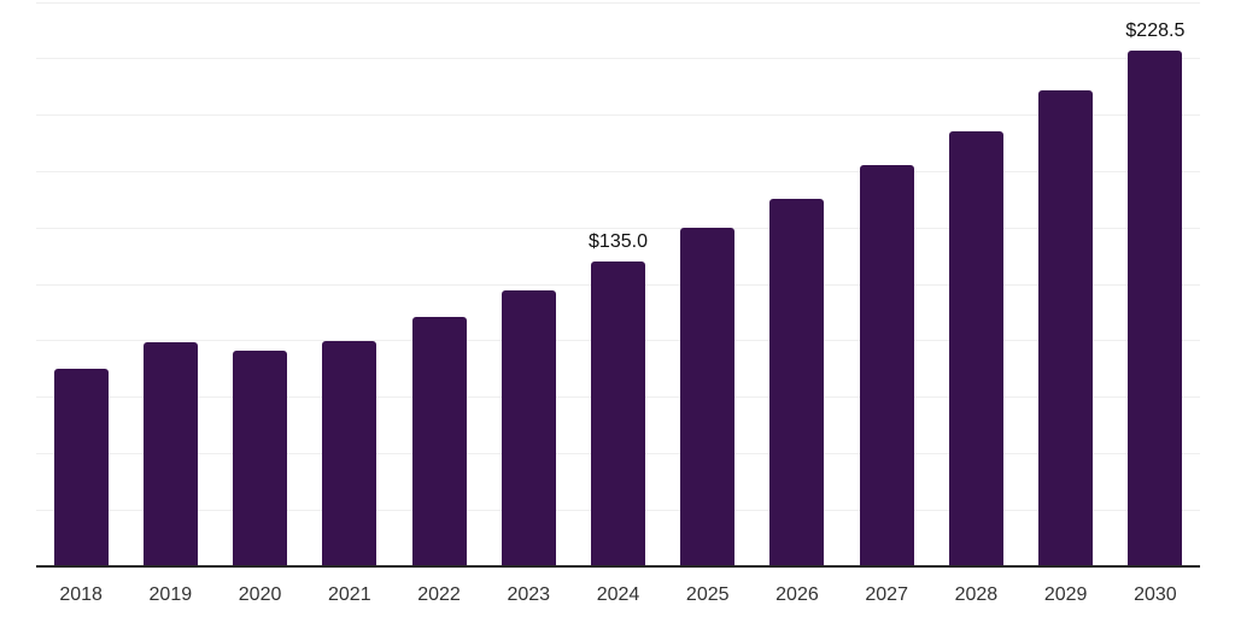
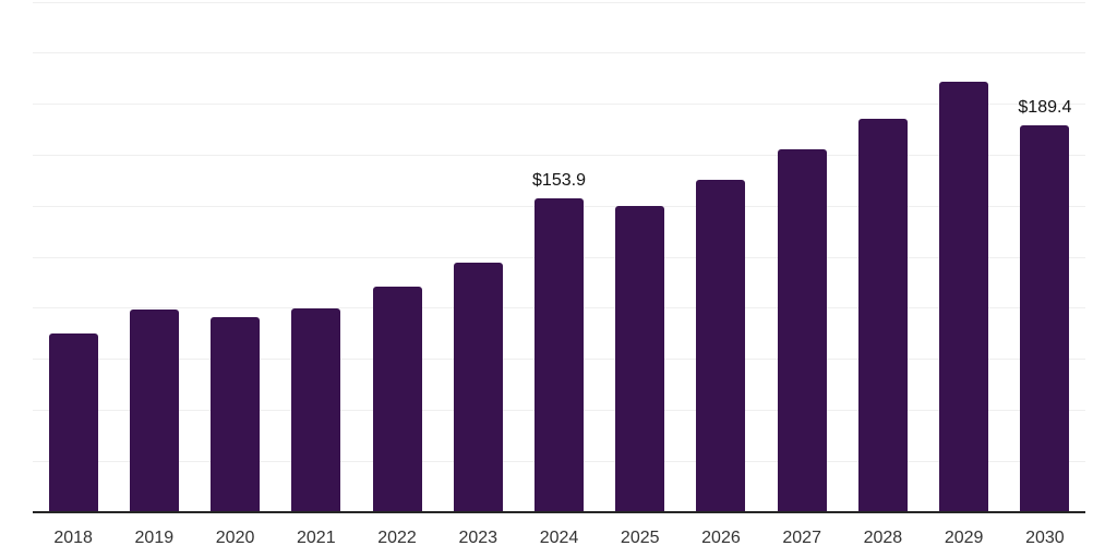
2024: $135.0 -> $153.9
2030: $228.5 -> $189.4
